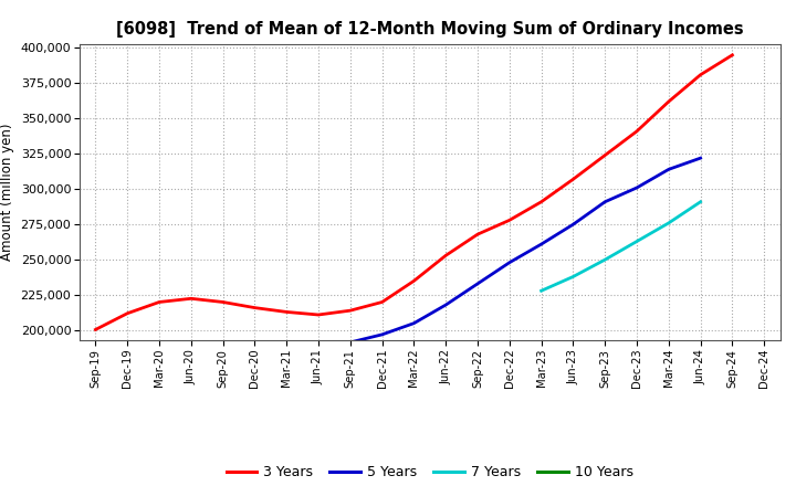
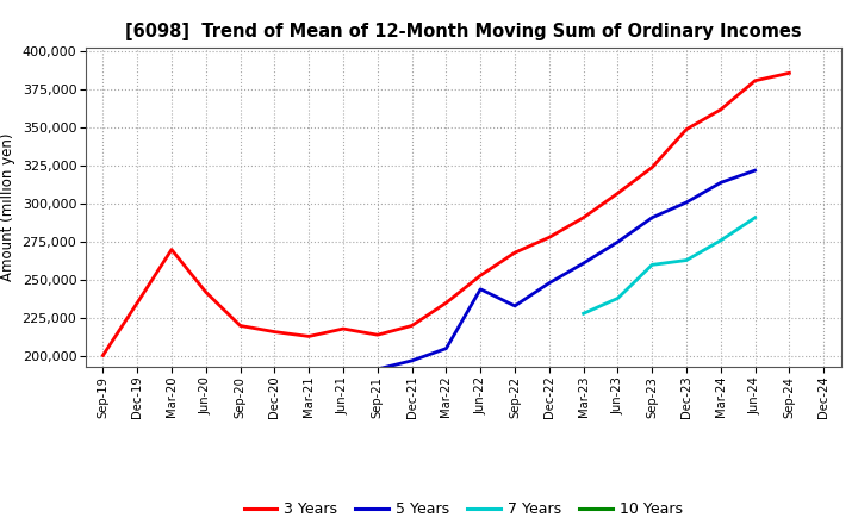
3 Years/Dec-19: 212,000 -> 235,000
3 Years/Mar-20: 220,000 -> 270,000
3 Years/Jun-20: 222,000 -> 242,000
3 Years/Jun-21: 211,000 -> 218,000
5 Years/Jun-22: 218,000 -> 244,000
7 Years/Sep-23: 250,000 -> 260,000
3 Years/Dec-23: 341,000 -> 349,000
3 Years/Sep-24: 395,000 -> 386,000
